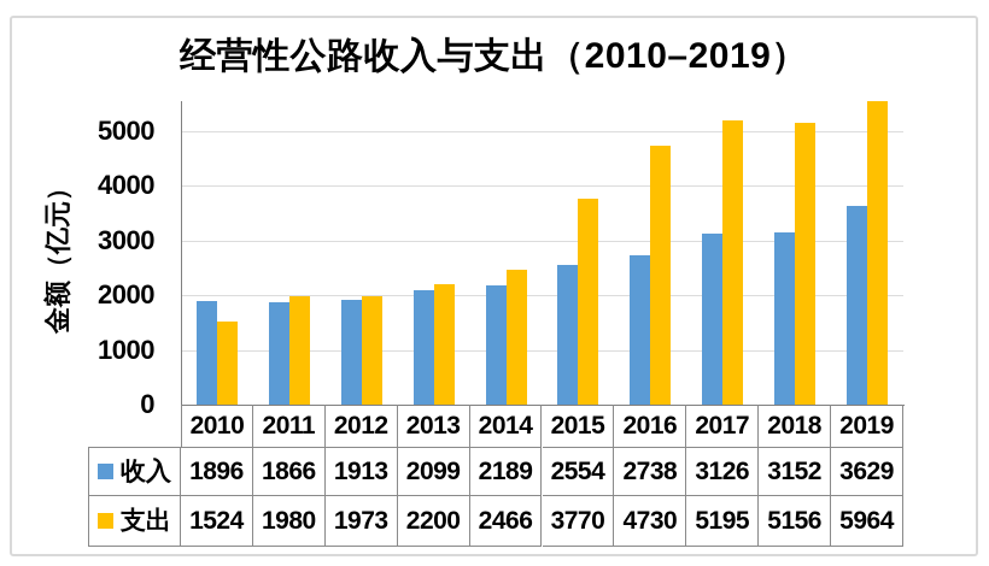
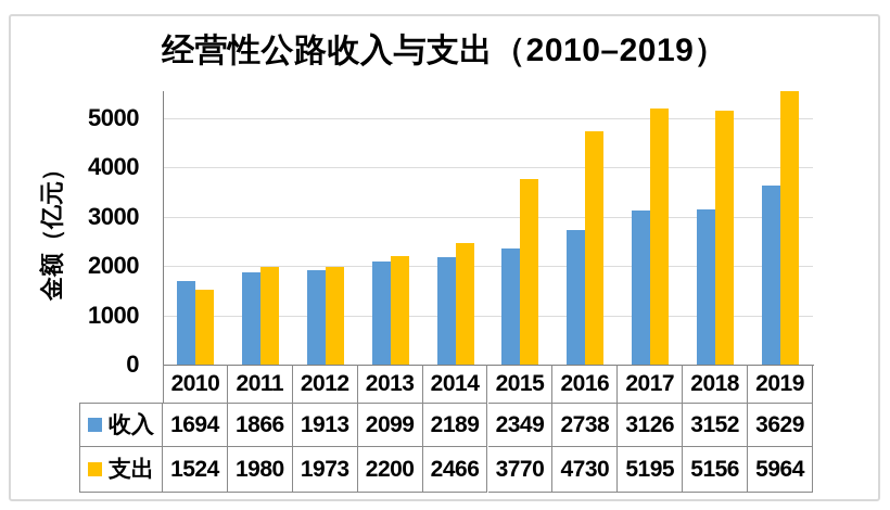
收入/2010: 1896 -> 1694
收入/2015: 2554 -> 2349
